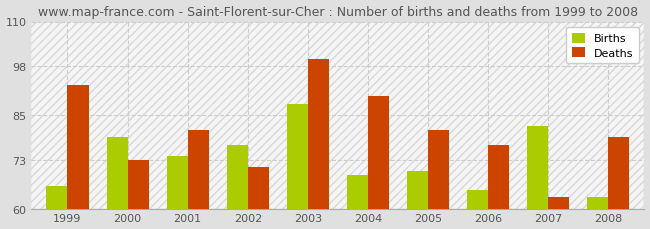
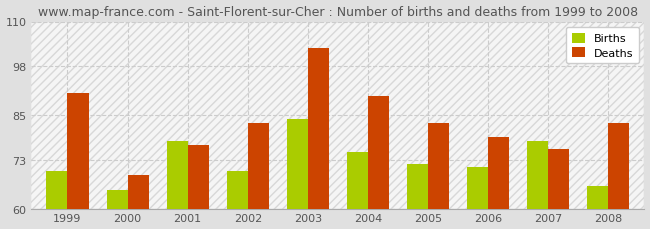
Births/1999: 66 -> 70
Deaths/1999: 93 -> 91
Births/2000: 79 -> 65
Deaths/2000: 73 -> 69
Births/2001: 74 -> 78
Deaths/2001: 81 -> 77
Births/2002: 77 -> 70
Deaths/2002: 71 -> 83
Births/2003: 88 -> 84
Deaths/2003: 100 -> 103
Births/2004: 69 -> 75
Births/2005: 70 -> 72
Deaths/2005: 81 -> 83
Births/2006: 65 -> 71
Deaths/2006: 77 -> 79
Births/2007: 82 -> 78
Deaths/2007: 63 -> 76
Births/2008: 63 -> 66
Deaths/2008: 79 -> 83
